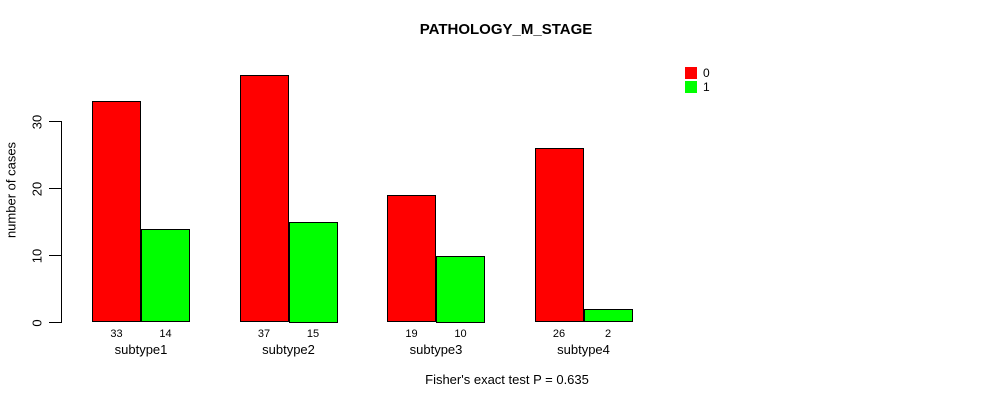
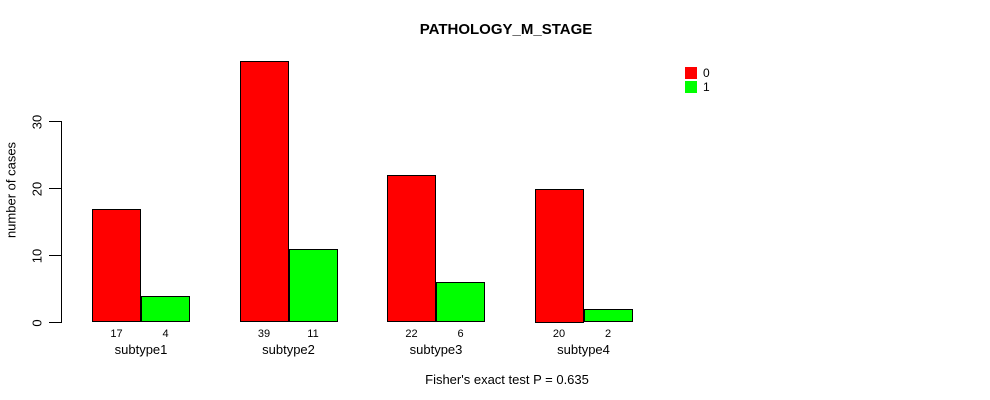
0/subtype1: 33 -> 17
1/subtype1: 14 -> 4
0/subtype2: 37 -> 39
1/subtype2: 15 -> 11
0/subtype3: 19 -> 22
1/subtype3: 10 -> 6
0/subtype4: 26 -> 20
